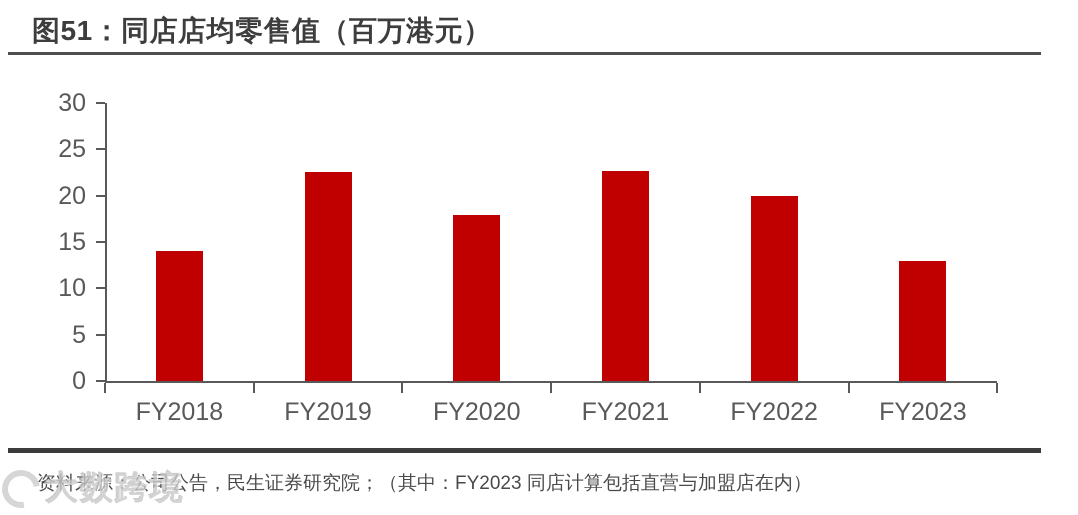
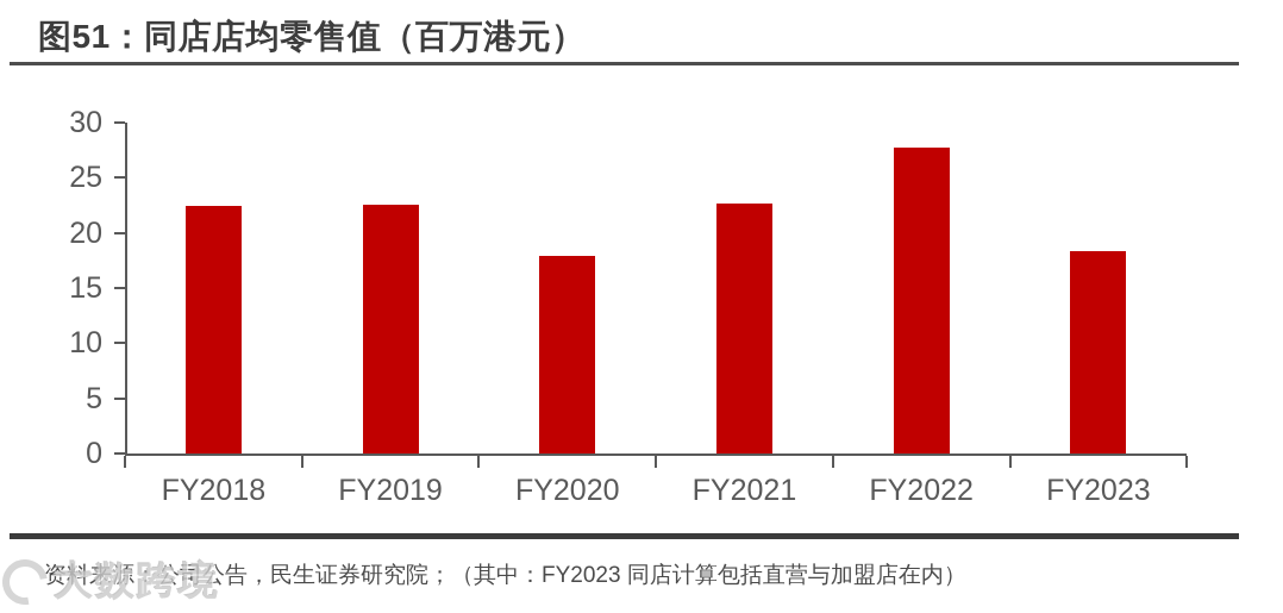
FY2018: 14 -> 22
FY2022: 20 -> 28
FY2023: 13 -> 18
